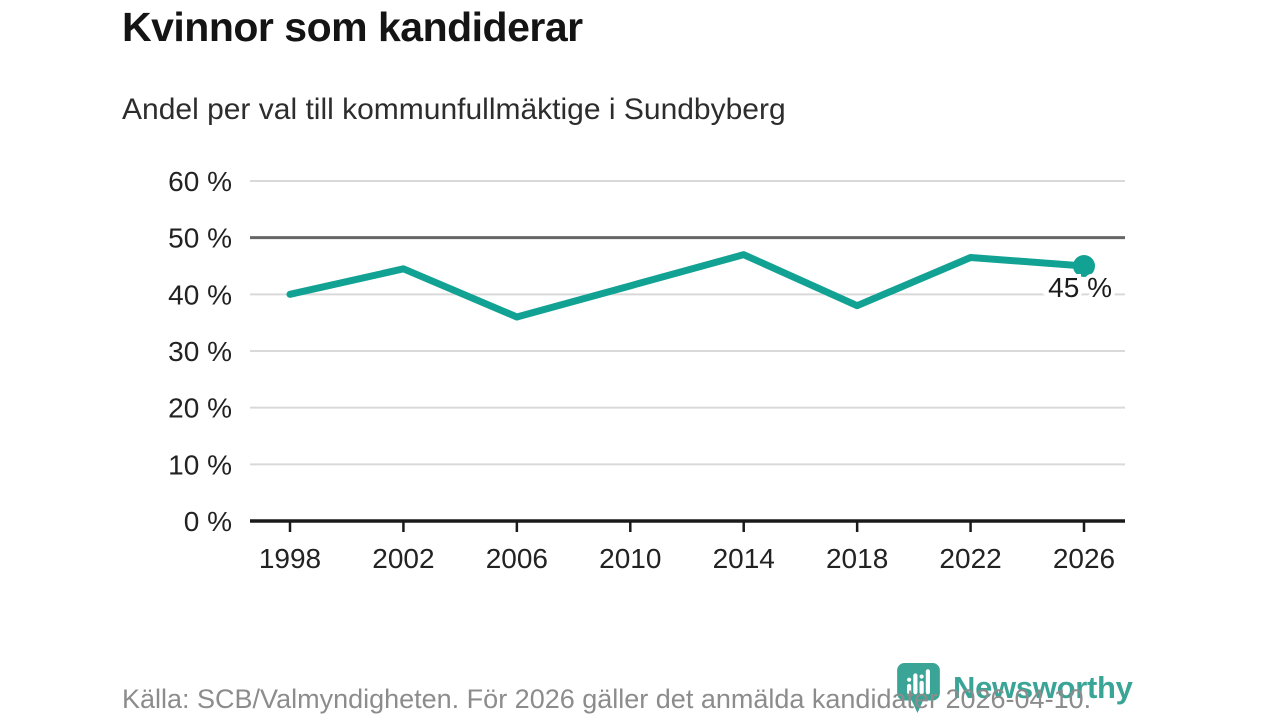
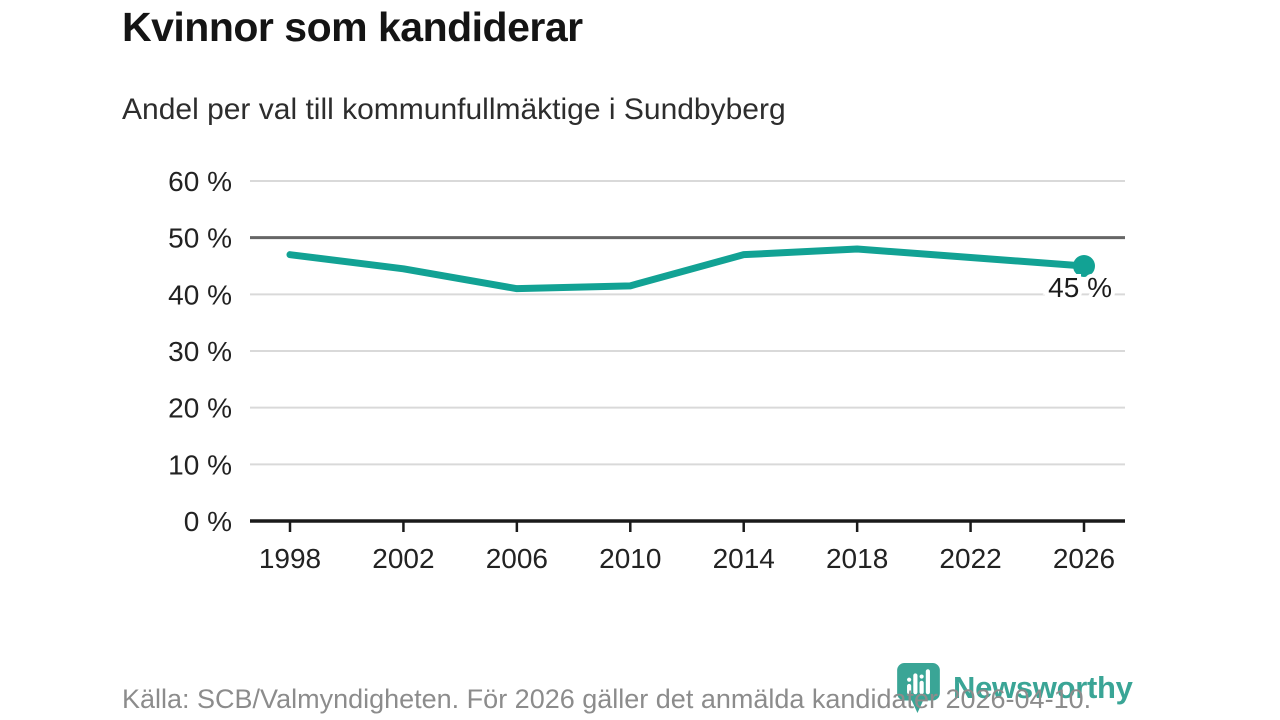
1998: 40% -> 47%
2006: 36% -> 41%
2018: 38% -> 48%
